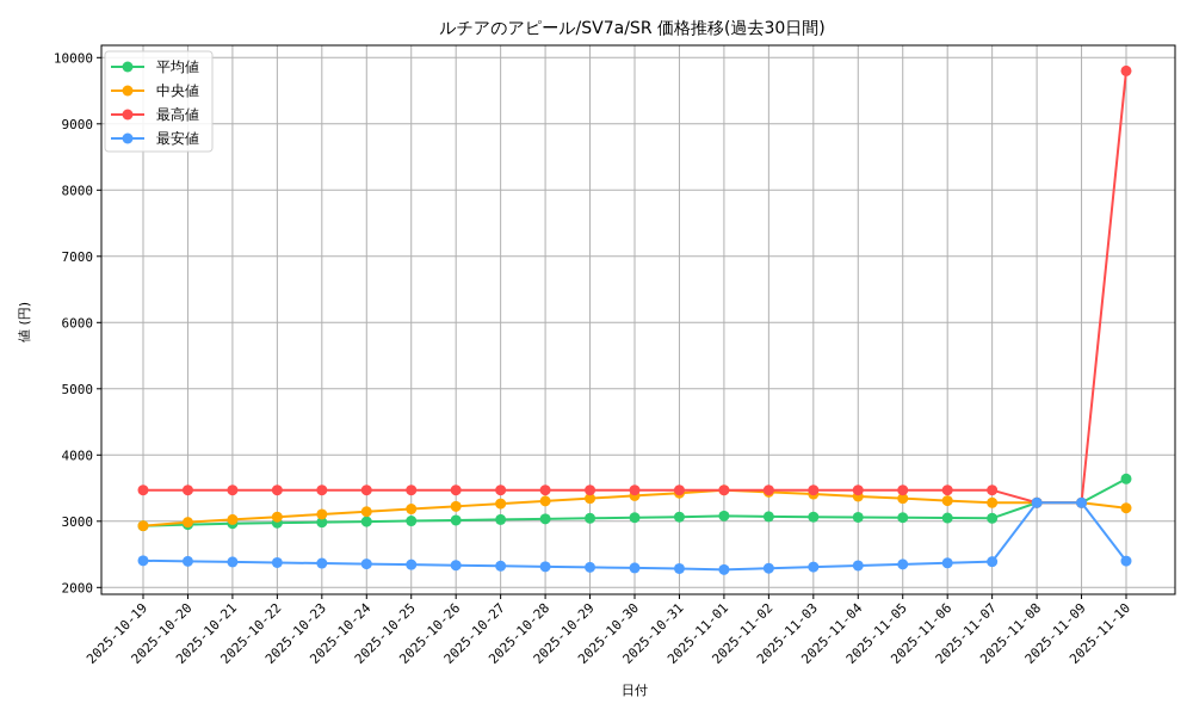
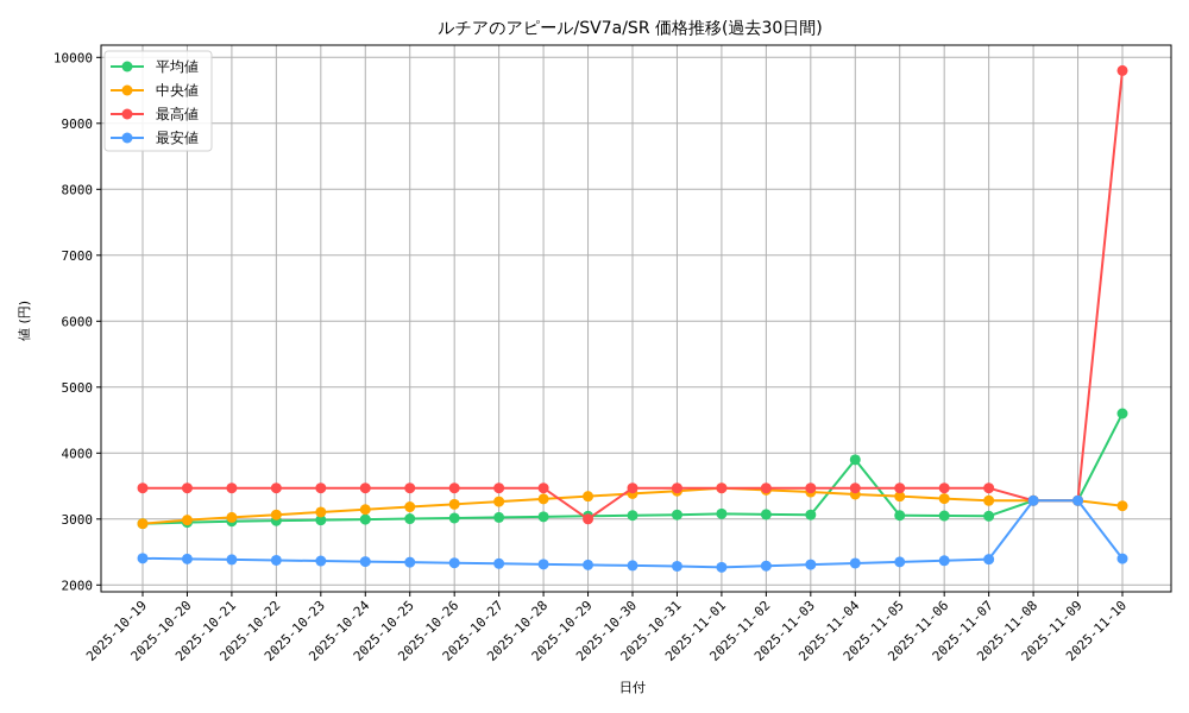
最高値/2025-10-29: 3500 -> 3000
平均値/2025-11-04: 3100 -> 3900
平均値/2025-11-10: 3600 -> 4600
